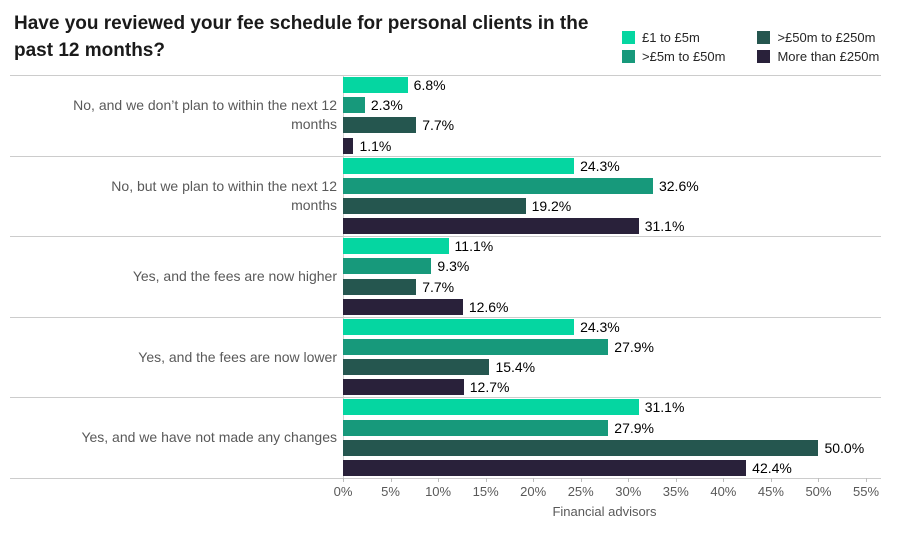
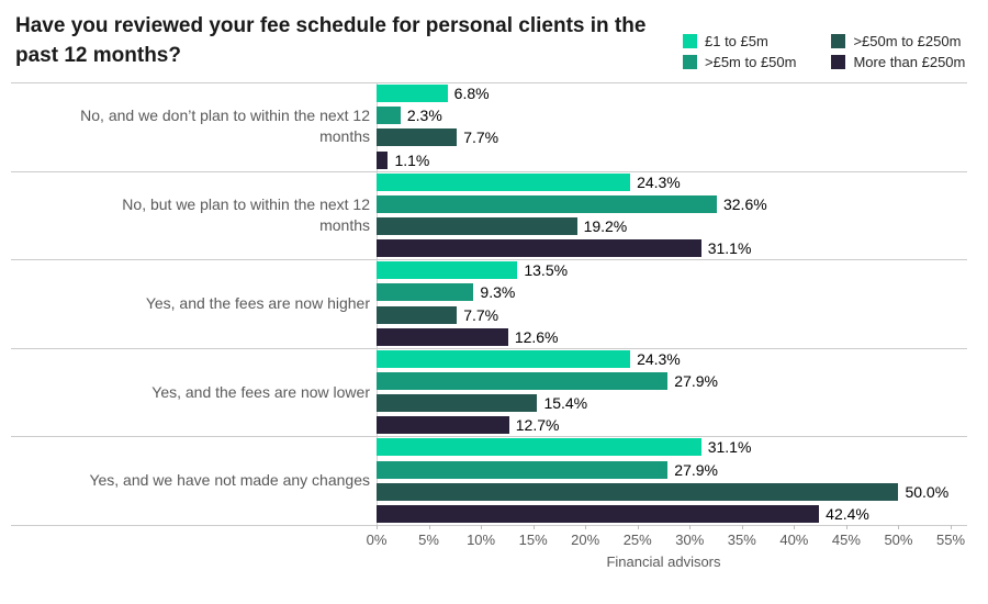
£1 to £5m/Yes, and the fees are now higher: 11.1% -> 13.5%
